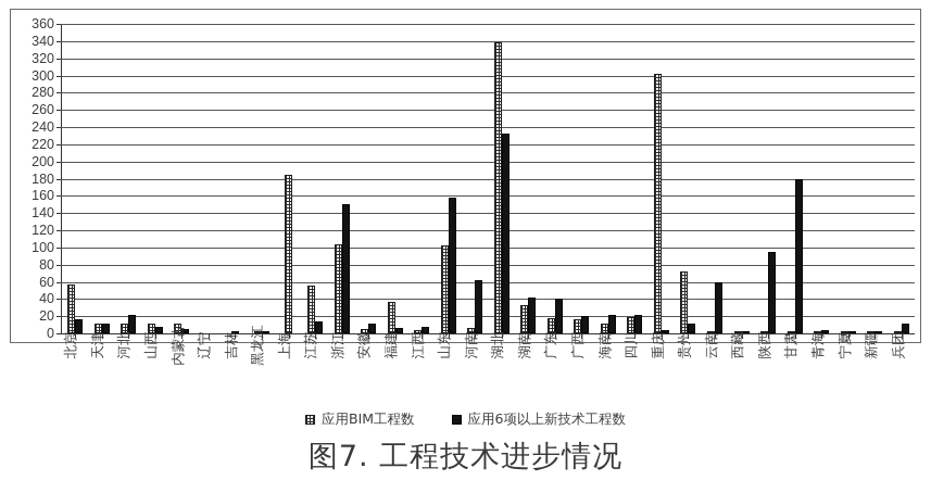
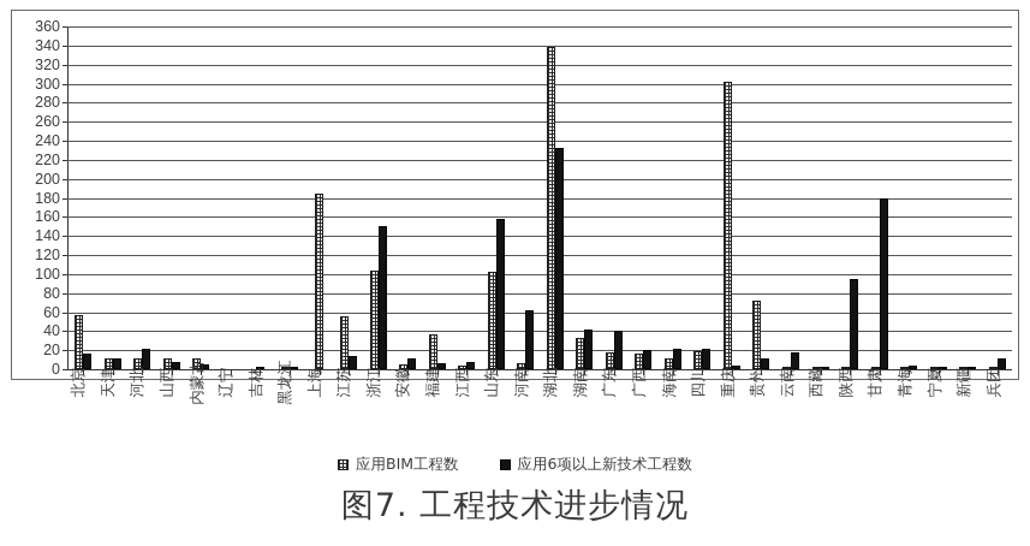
应用6项以上新技术工程数/云南: 60 -> 20
